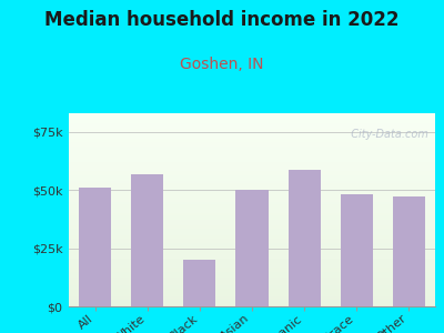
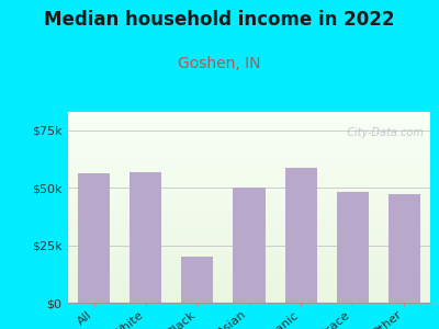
All: $51.0k -> $56.5k
